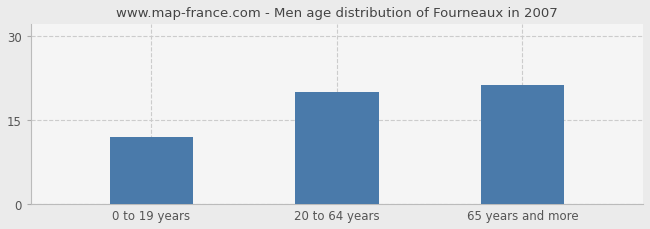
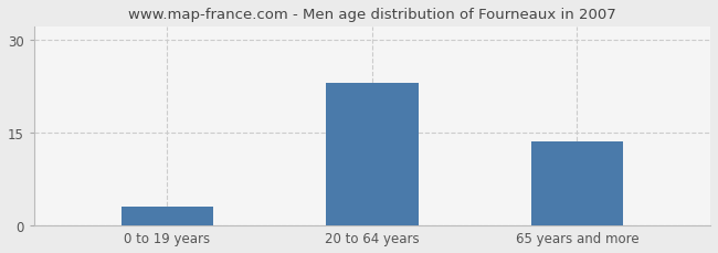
0 to 19 years: 12.0 -> 3.0
20 to 64 years: 20.0 -> 23.0
65 years and more: 21.2 -> 13.5
